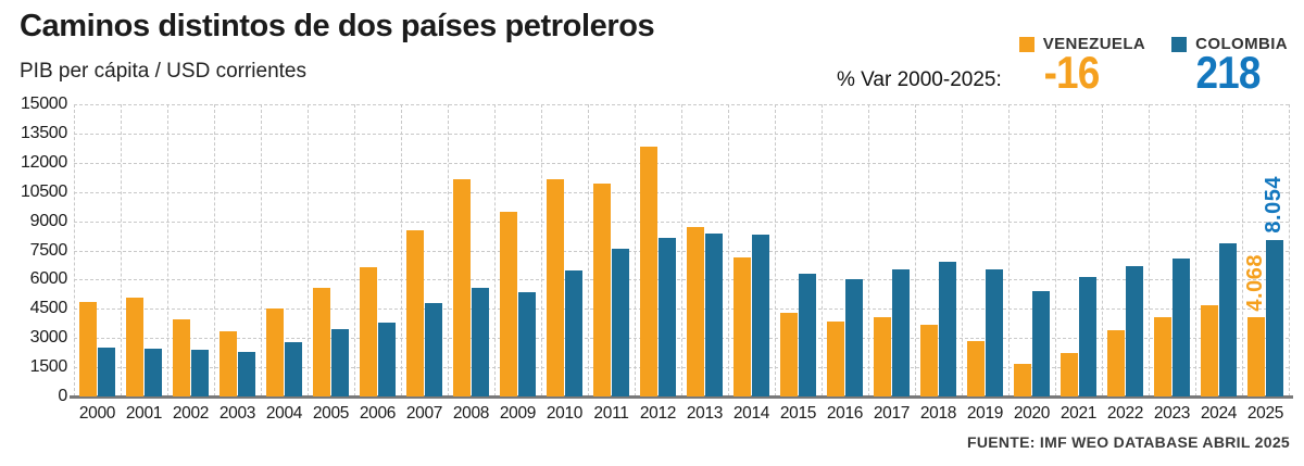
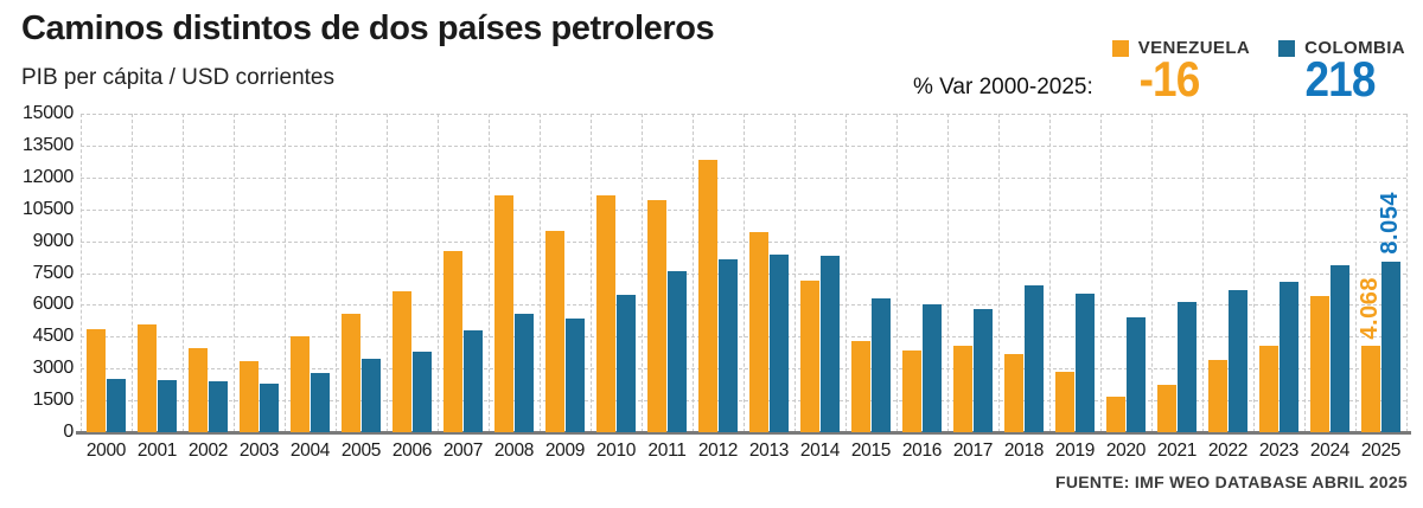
VENEZUELA/2013: 8700 -> 9400
COLOMBIA/2017: 6500 -> 5800
VENEZUELA/2024: 4700 -> 6400
